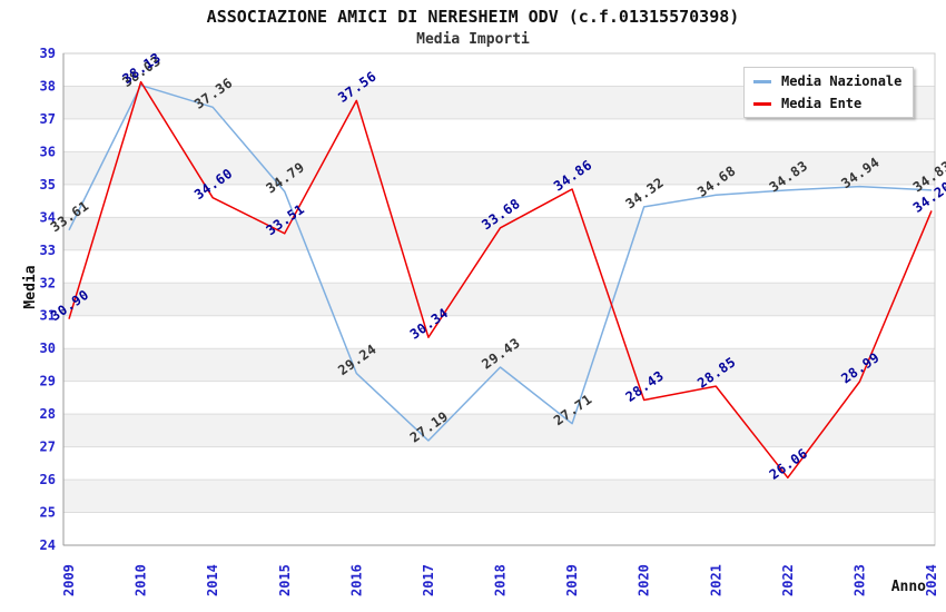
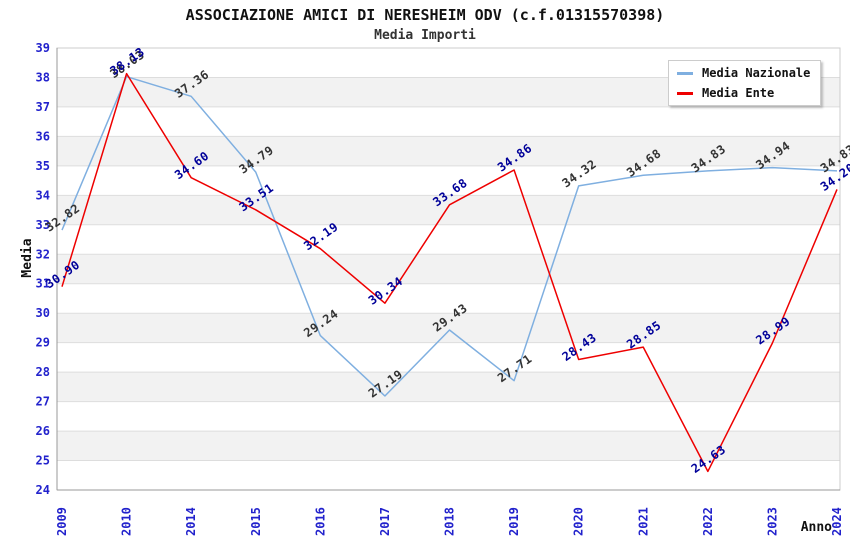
Media Nazionale/2009: 33.61 -> 32.82
Media Ente/2016: 37.56 -> 32.19
Media Ente/2022: 26.06 -> 24.63
